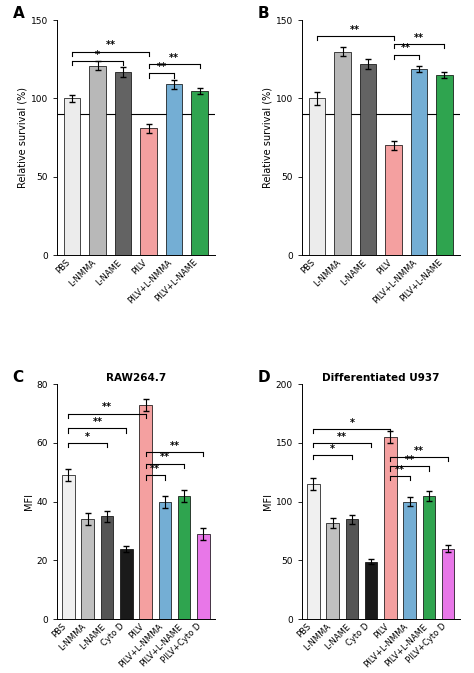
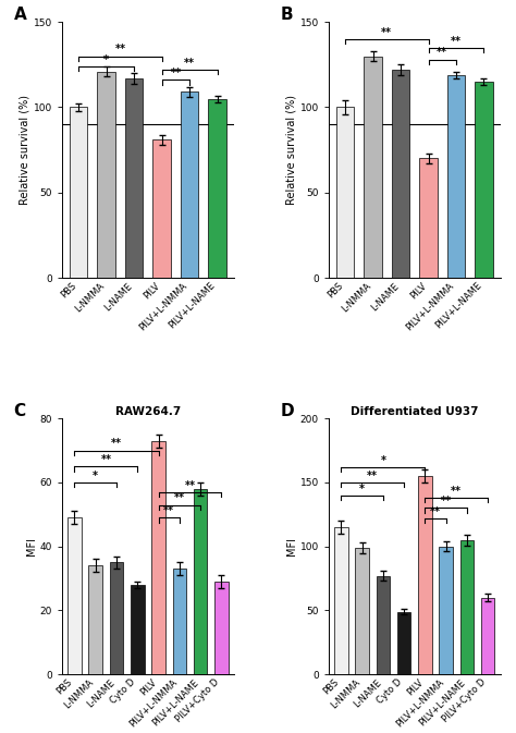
RAW264.7/Cyto D: 24 -> 28
RAW264.7/PILV+L-NMMA: 40 -> 33
RAW264.7/PILV+L-NAME: 42 -> 58
Differentiated U937/L-NMMA: 82 -> 99
Differentiated U937/L-NAME: 85 -> 77
